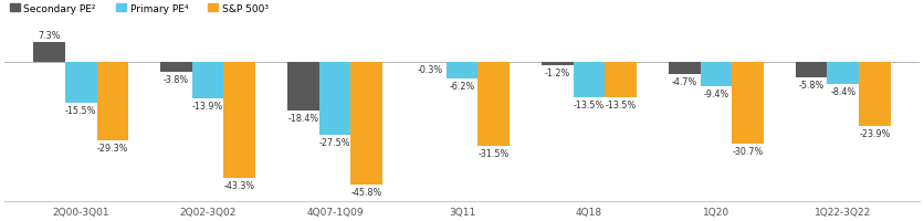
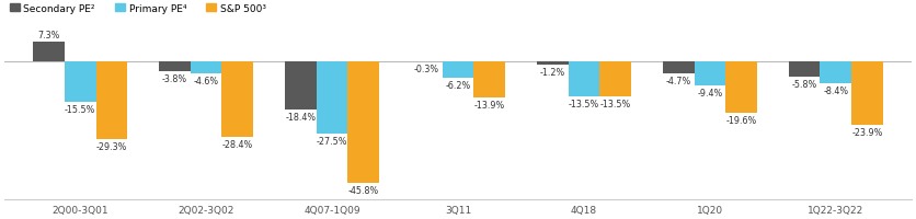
Primary PE⁴/2Q02-3Q02: -13.9% -> -4.6%
S&P 500³/2Q02-3Q02: -43.3% -> -28.4%
S&P 500³/3Q11: -31.5% -> -13.9%
S&P 500³/1Q20: -30.7% -> -19.6%
